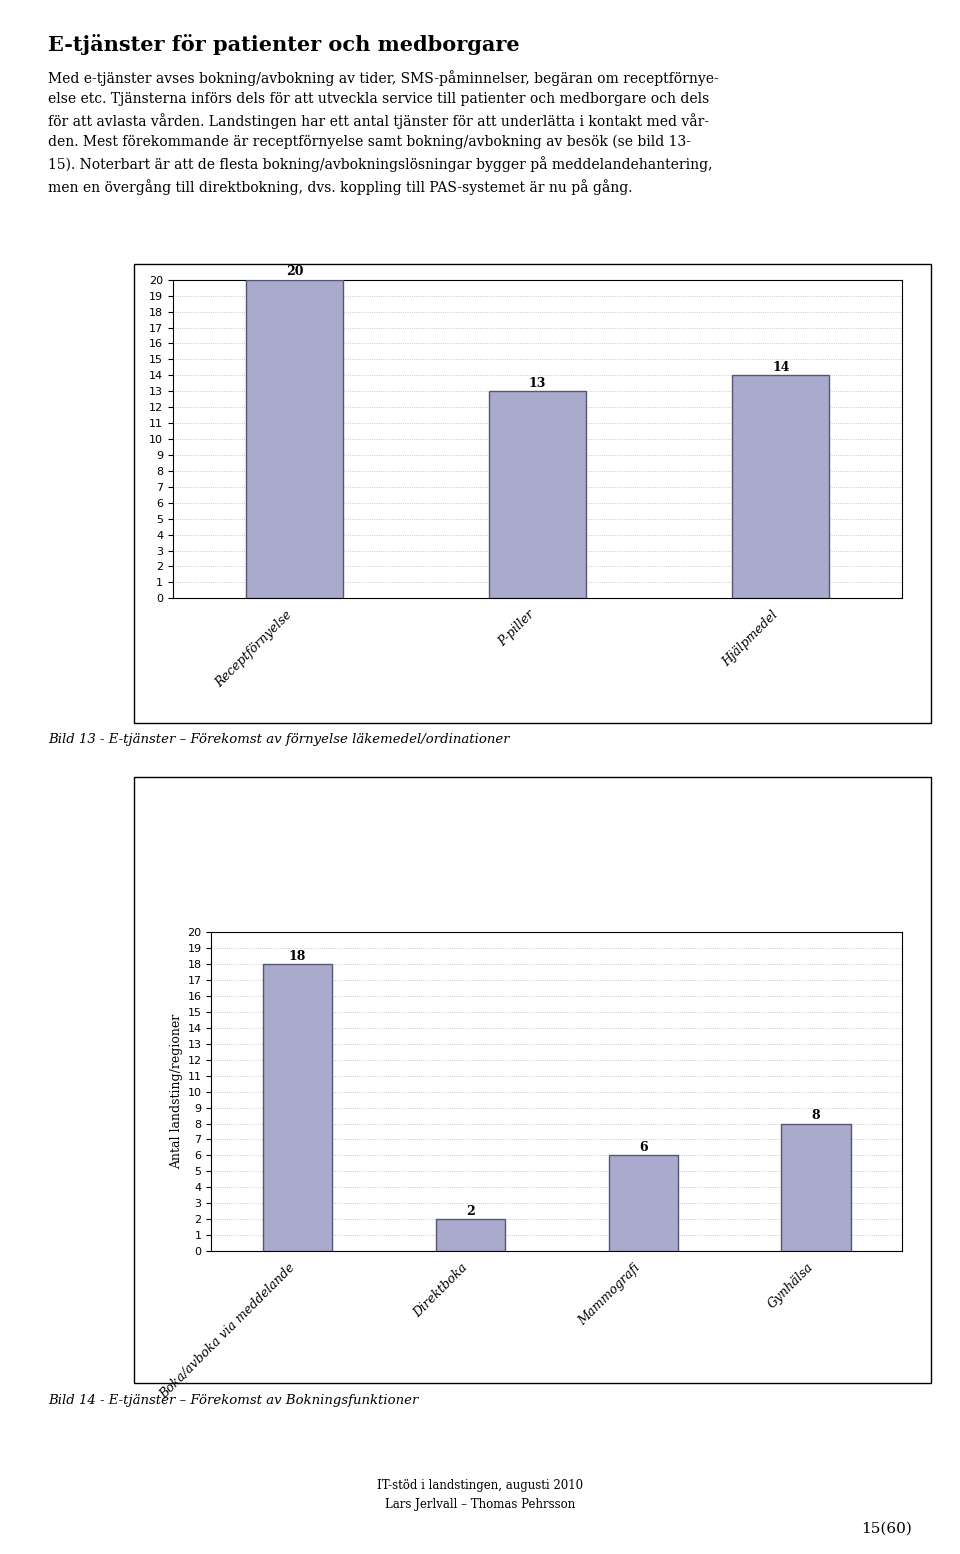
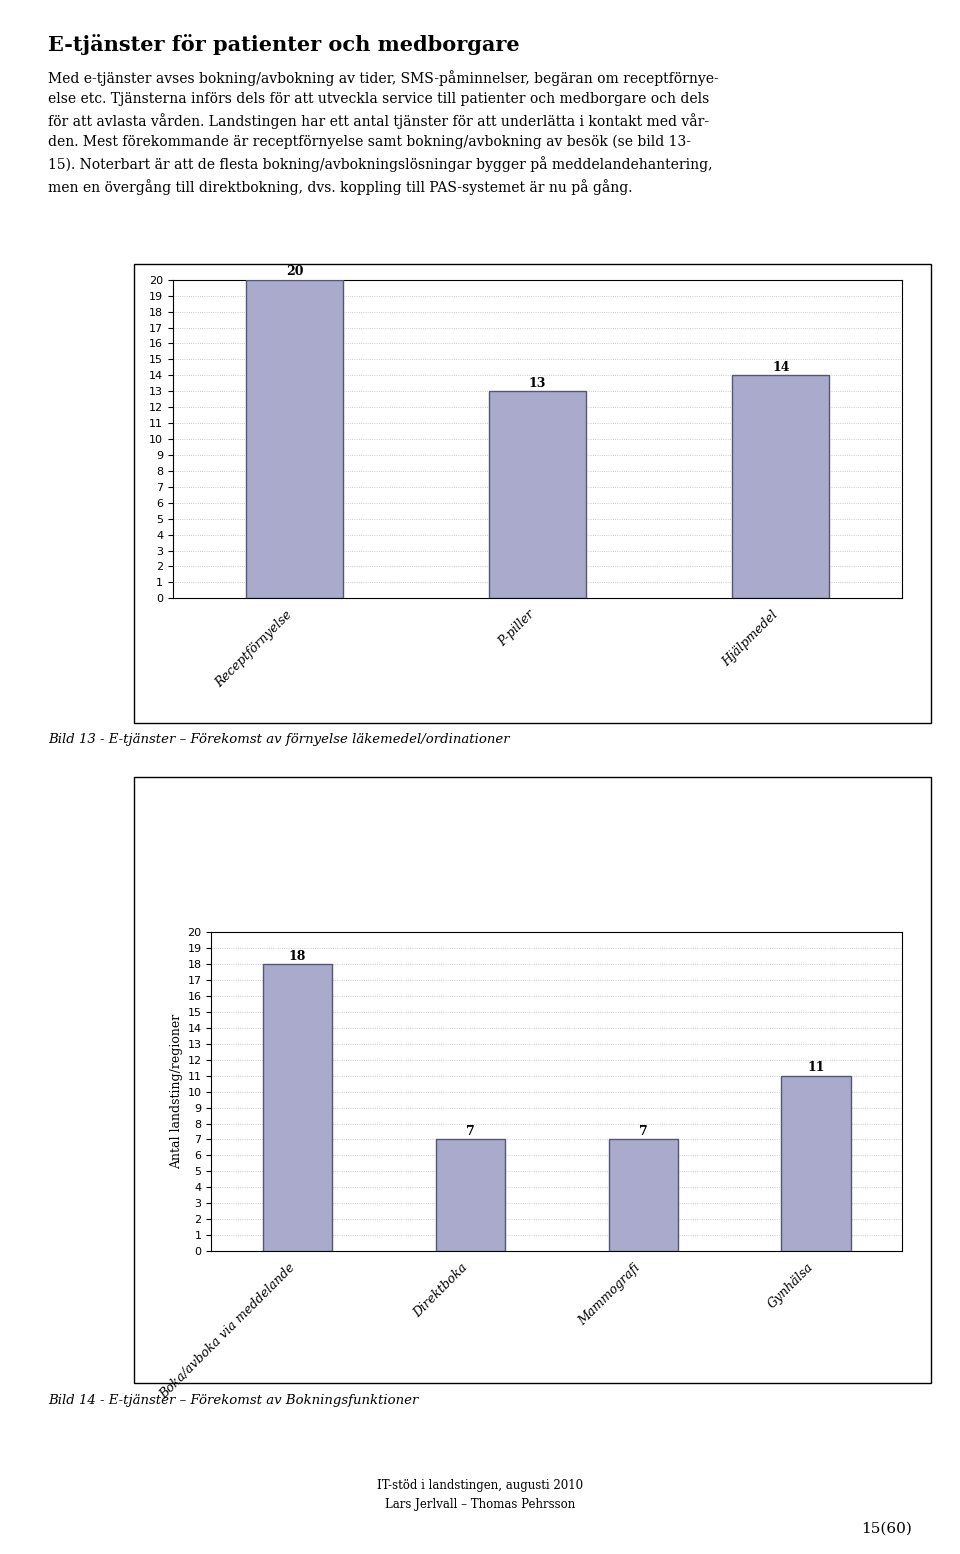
Direktboka: 2 -> 7
Mammografi: 6 -> 7
Gynhälsa: 8 -> 11
